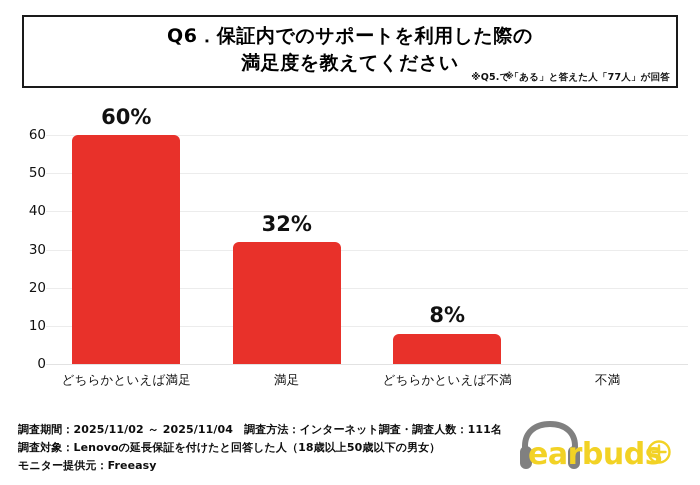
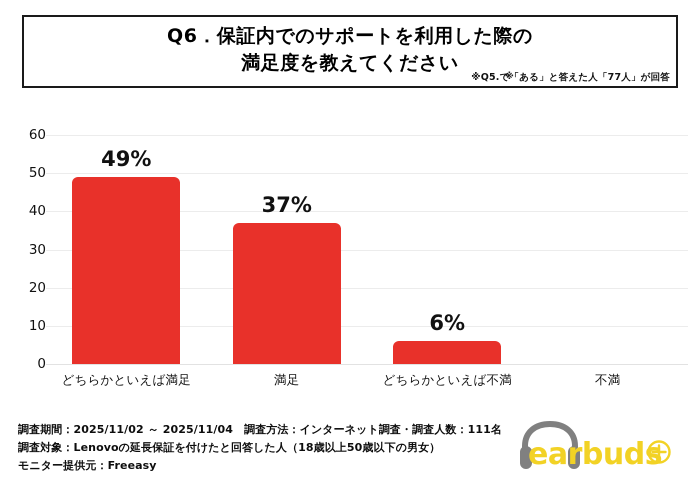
どちらかといえば満足: 60% -> 49%
満足: 32% -> 37%
どちらかといえば不満: 8% -> 6%
